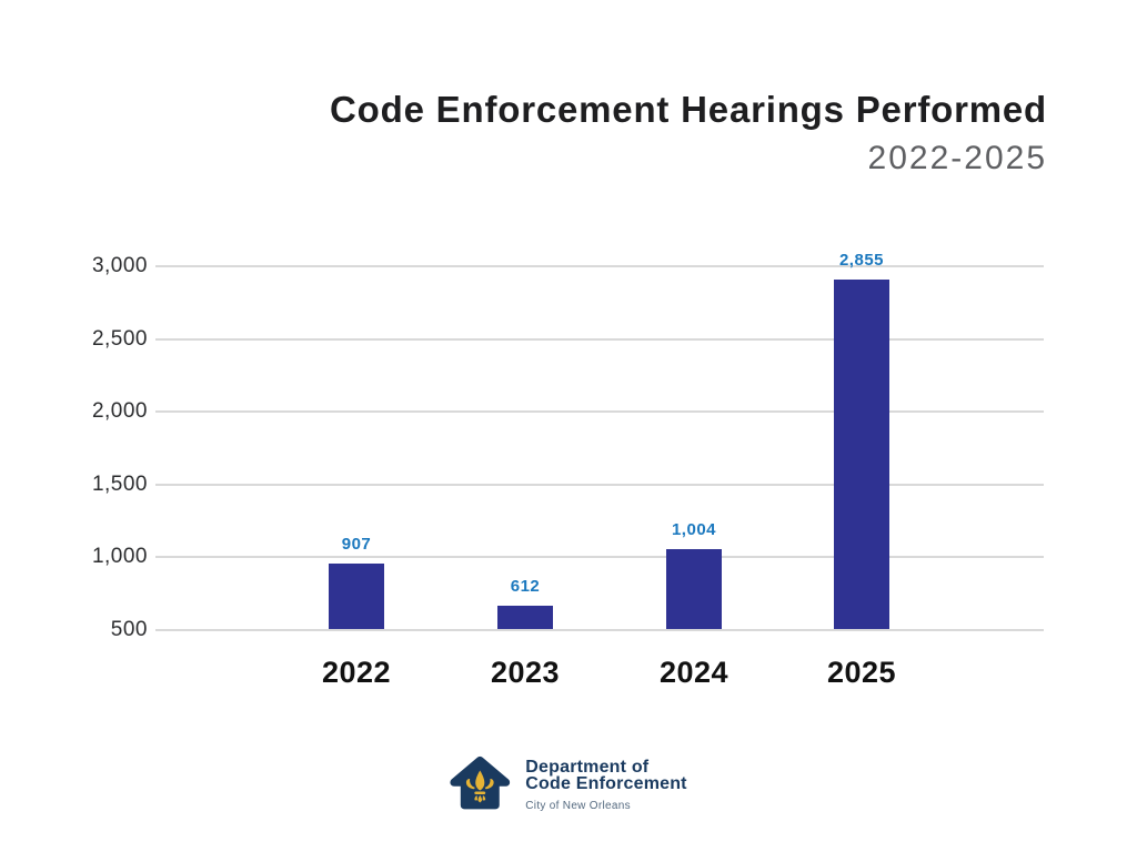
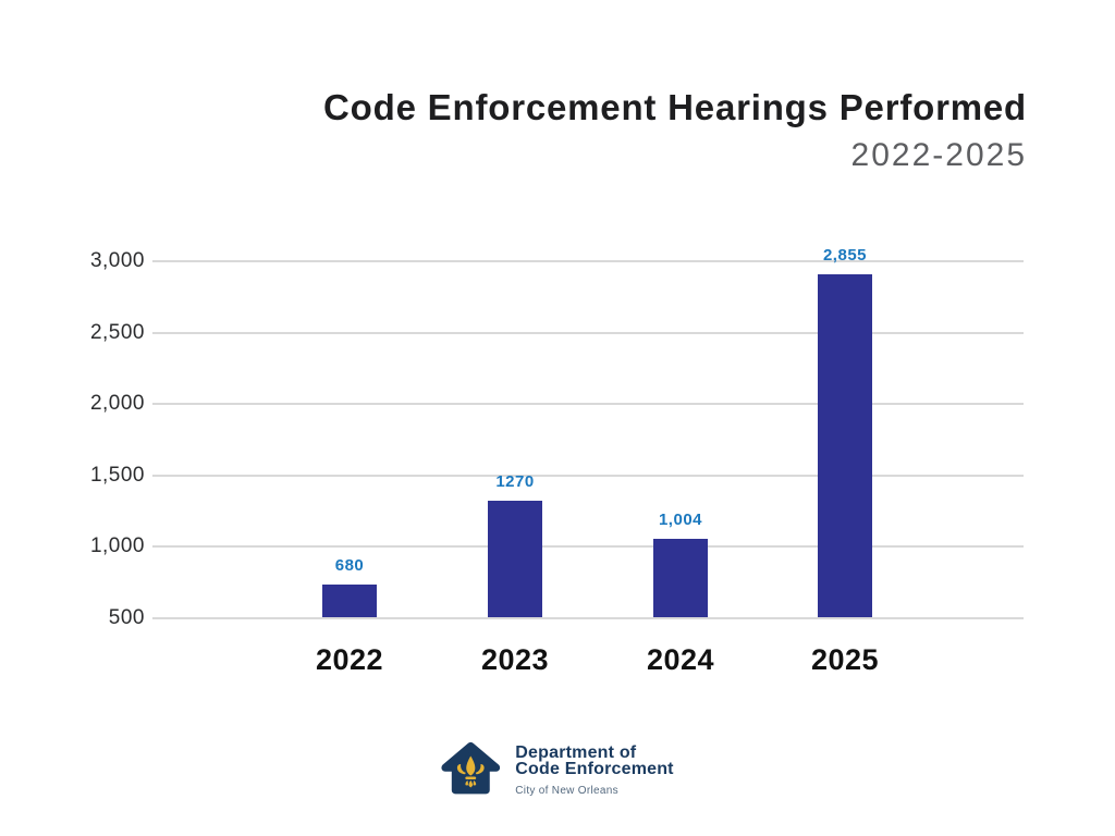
2022: 907 -> 680
2023: 612 -> 1270
